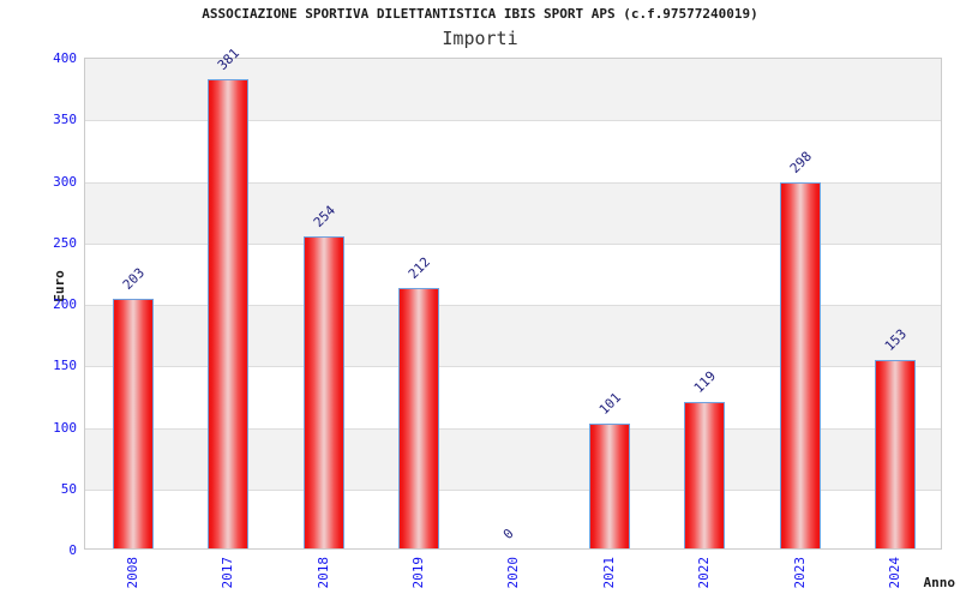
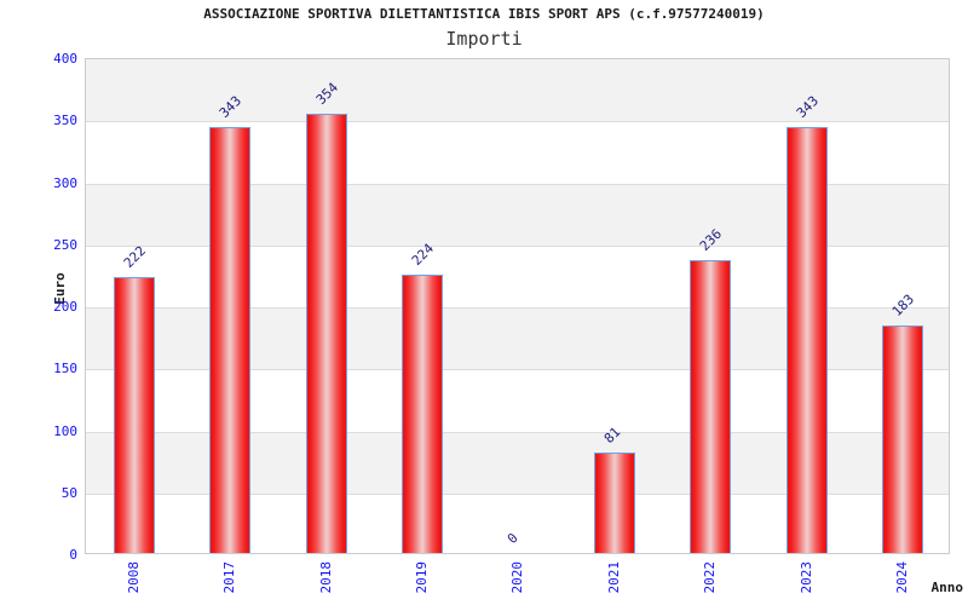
2008: 203 -> 222
2017: 381 -> 343
2018: 254 -> 354
2019: 212 -> 224
2021: 101 -> 81
2022: 119 -> 236
2023: 298 -> 343
2024: 153 -> 183
